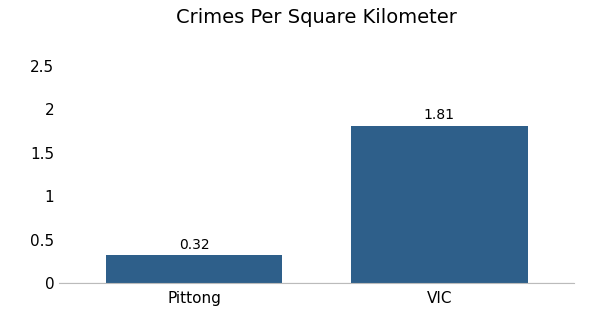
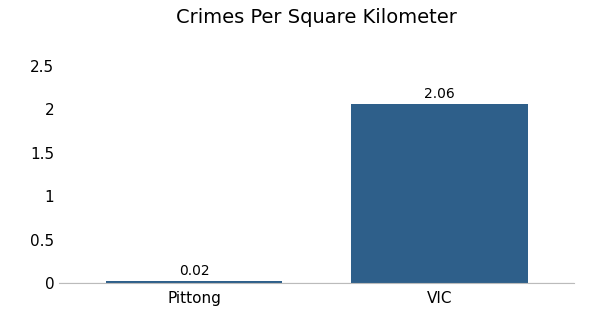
Pittong: 0.32 -> 0.02
VIC: 1.81 -> 2.06
